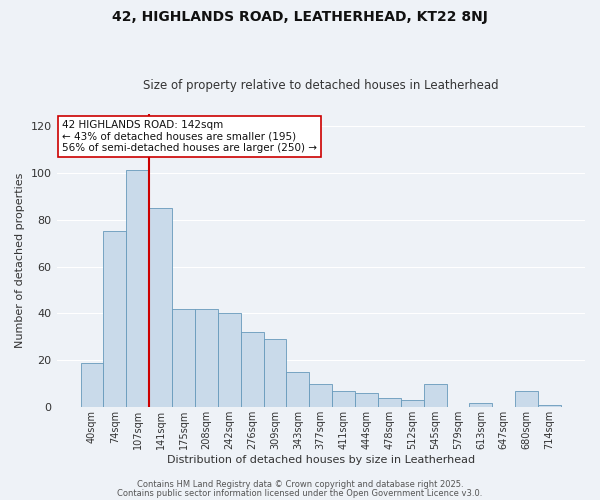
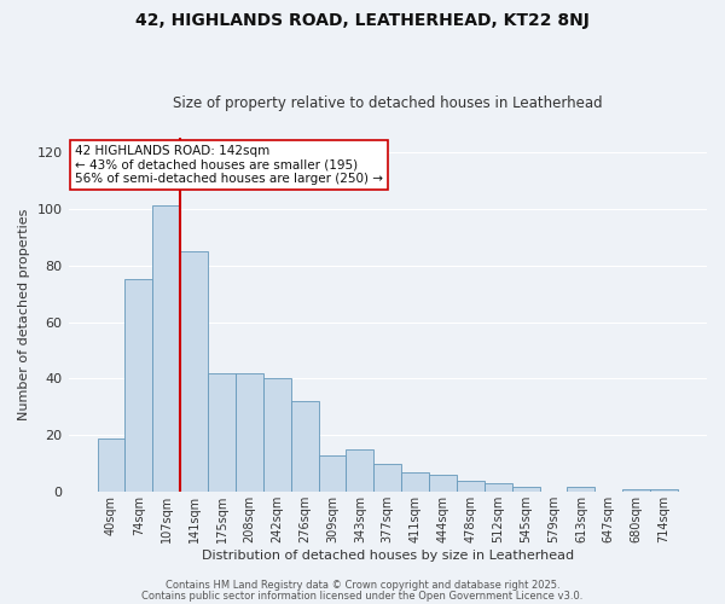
309sqm: 29 -> 13
545sqm: 10 -> 2
680sqm: 7 -> 1
